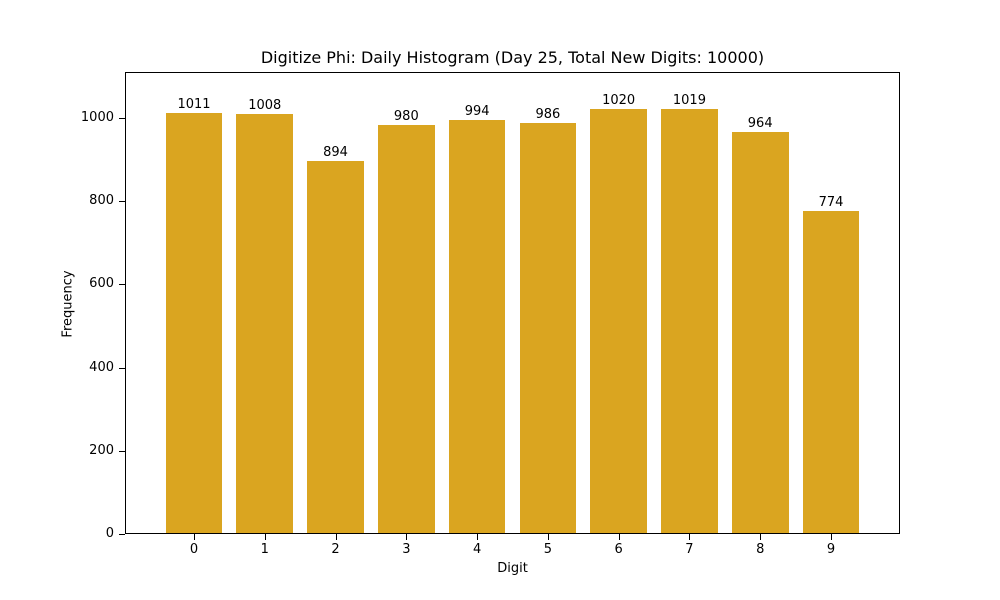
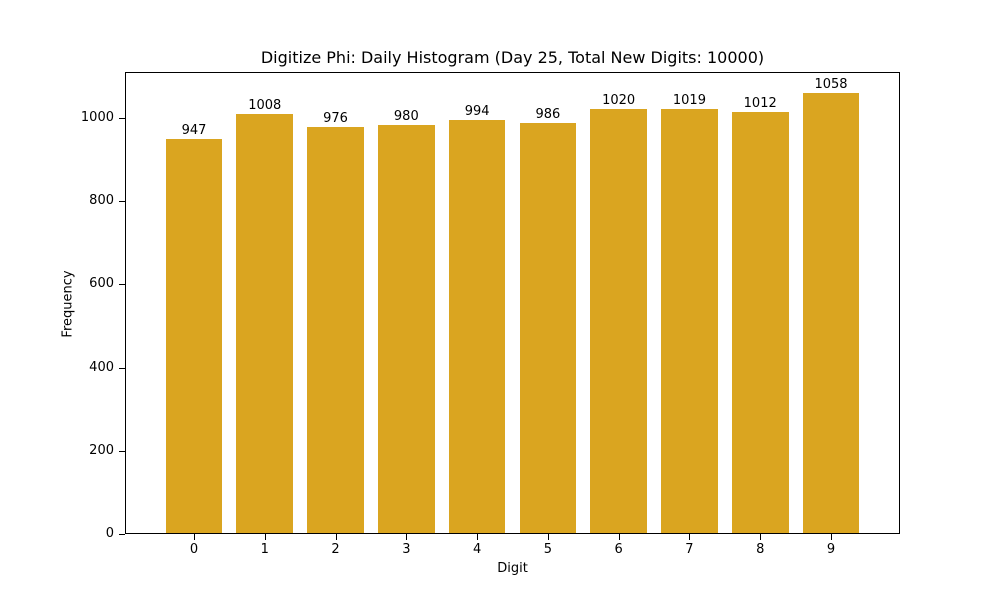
0: 1011 -> 947
2: 894 -> 976
8: 964 -> 1012
9: 774 -> 1058
